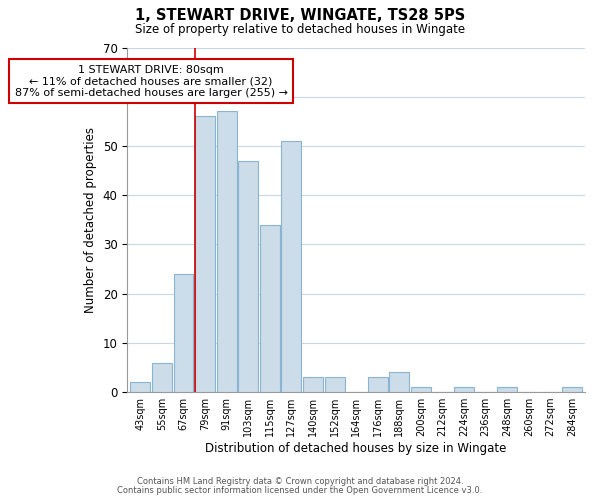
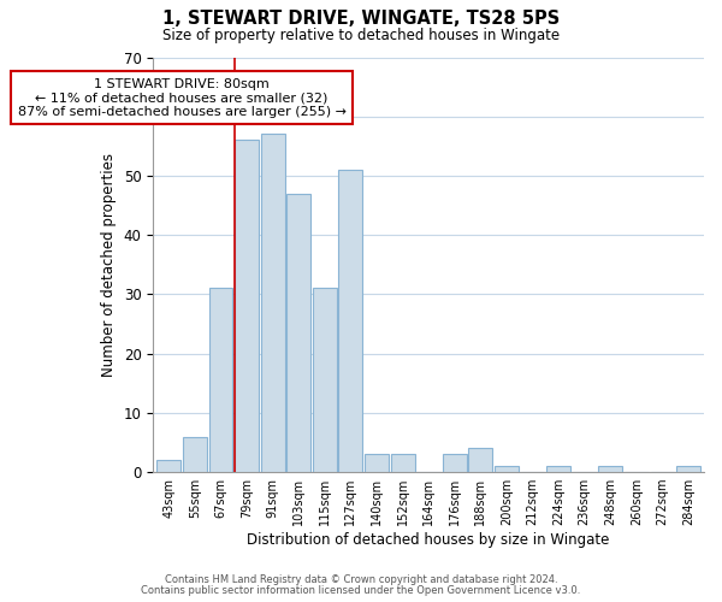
67sqm: 24 -> 31
115sqm: 34 -> 31
